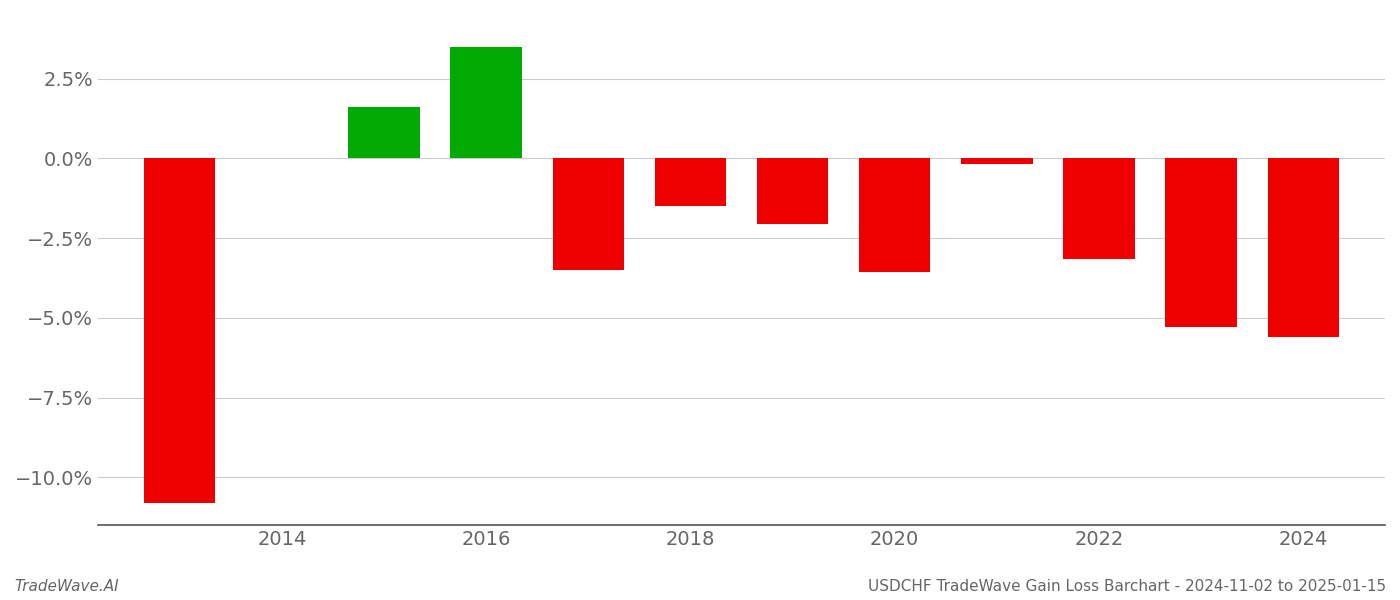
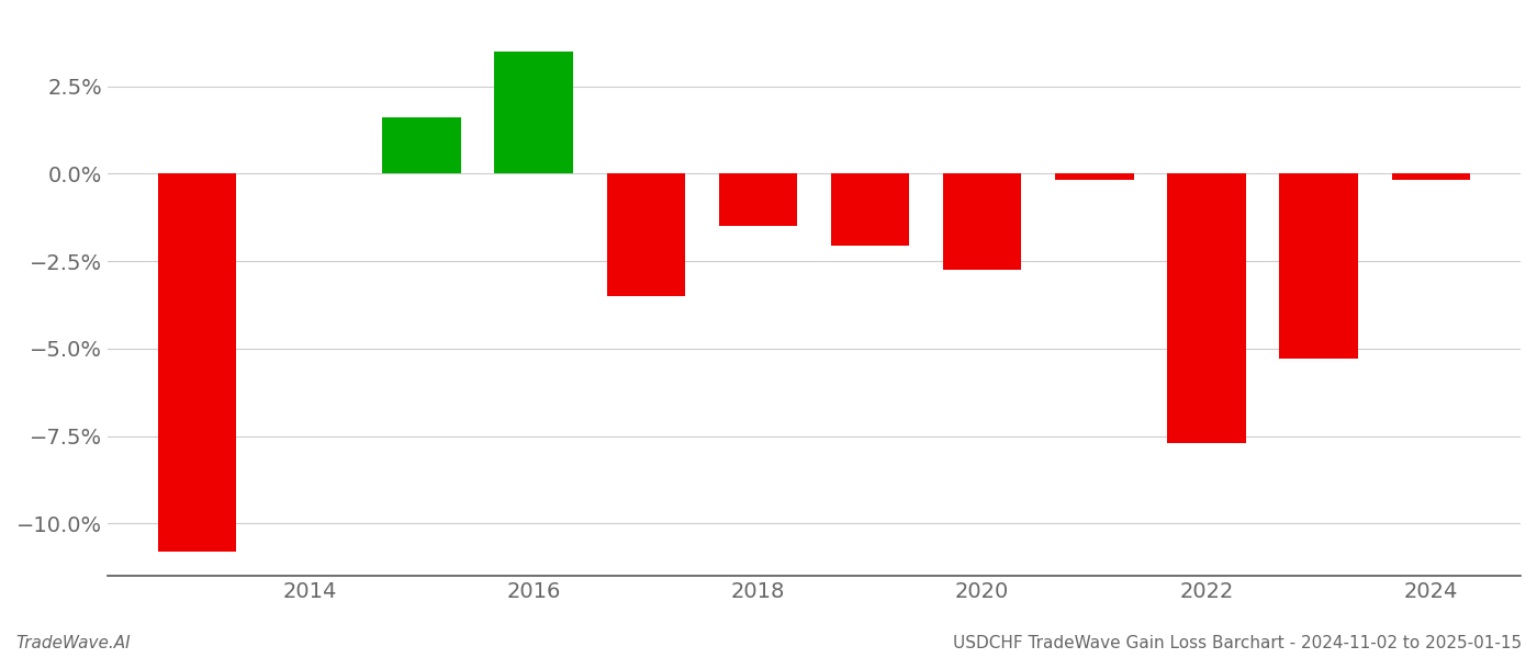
2020: -3.55% -> -2.75%
2022: -3.15% -> -7.70%
2024: -5.60% -> -0.18%
